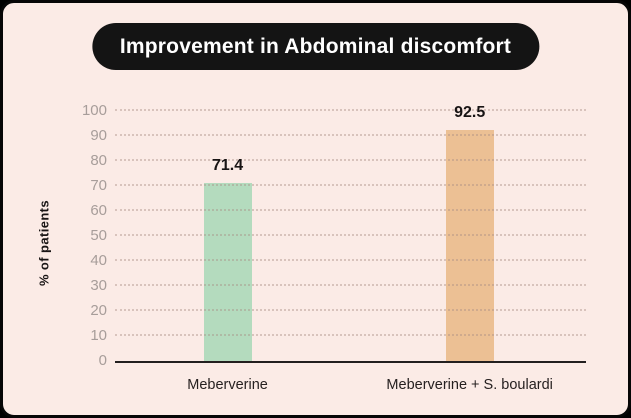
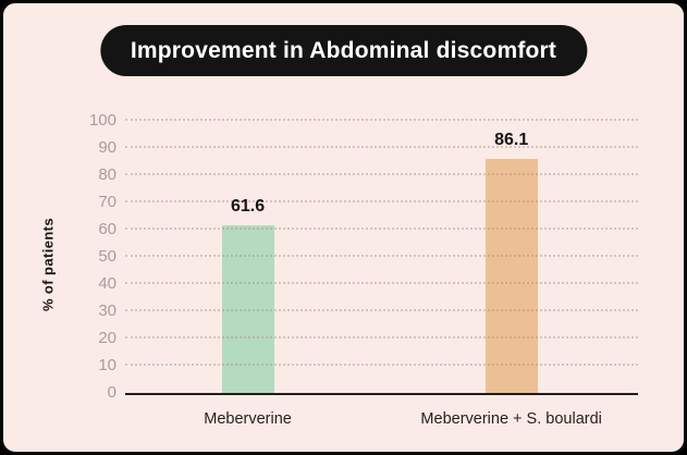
Meberverine: 71.4 -> 61.6
Meberverine + S. boulardi: 92.5 -> 86.1
